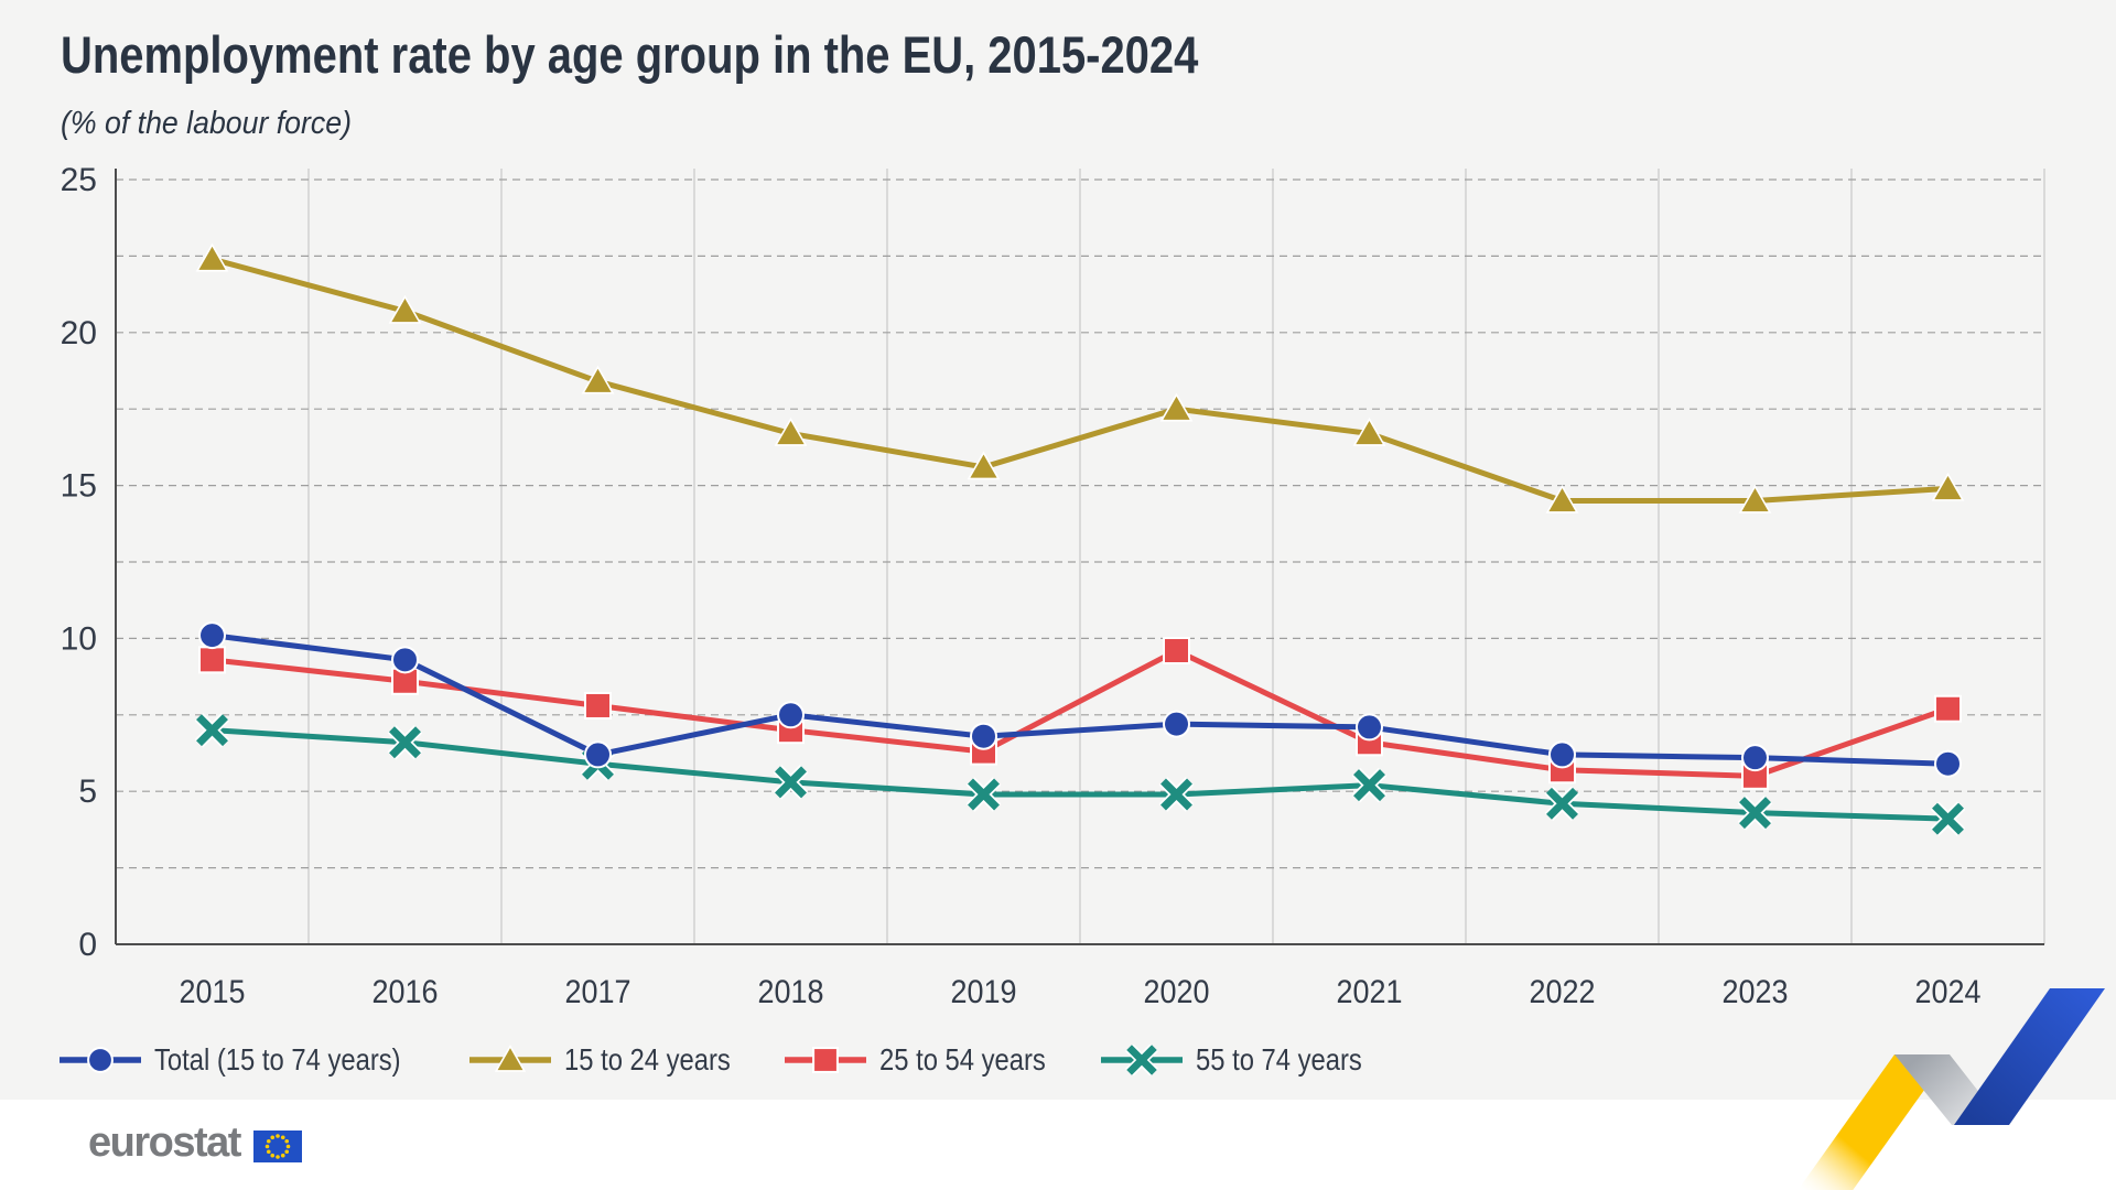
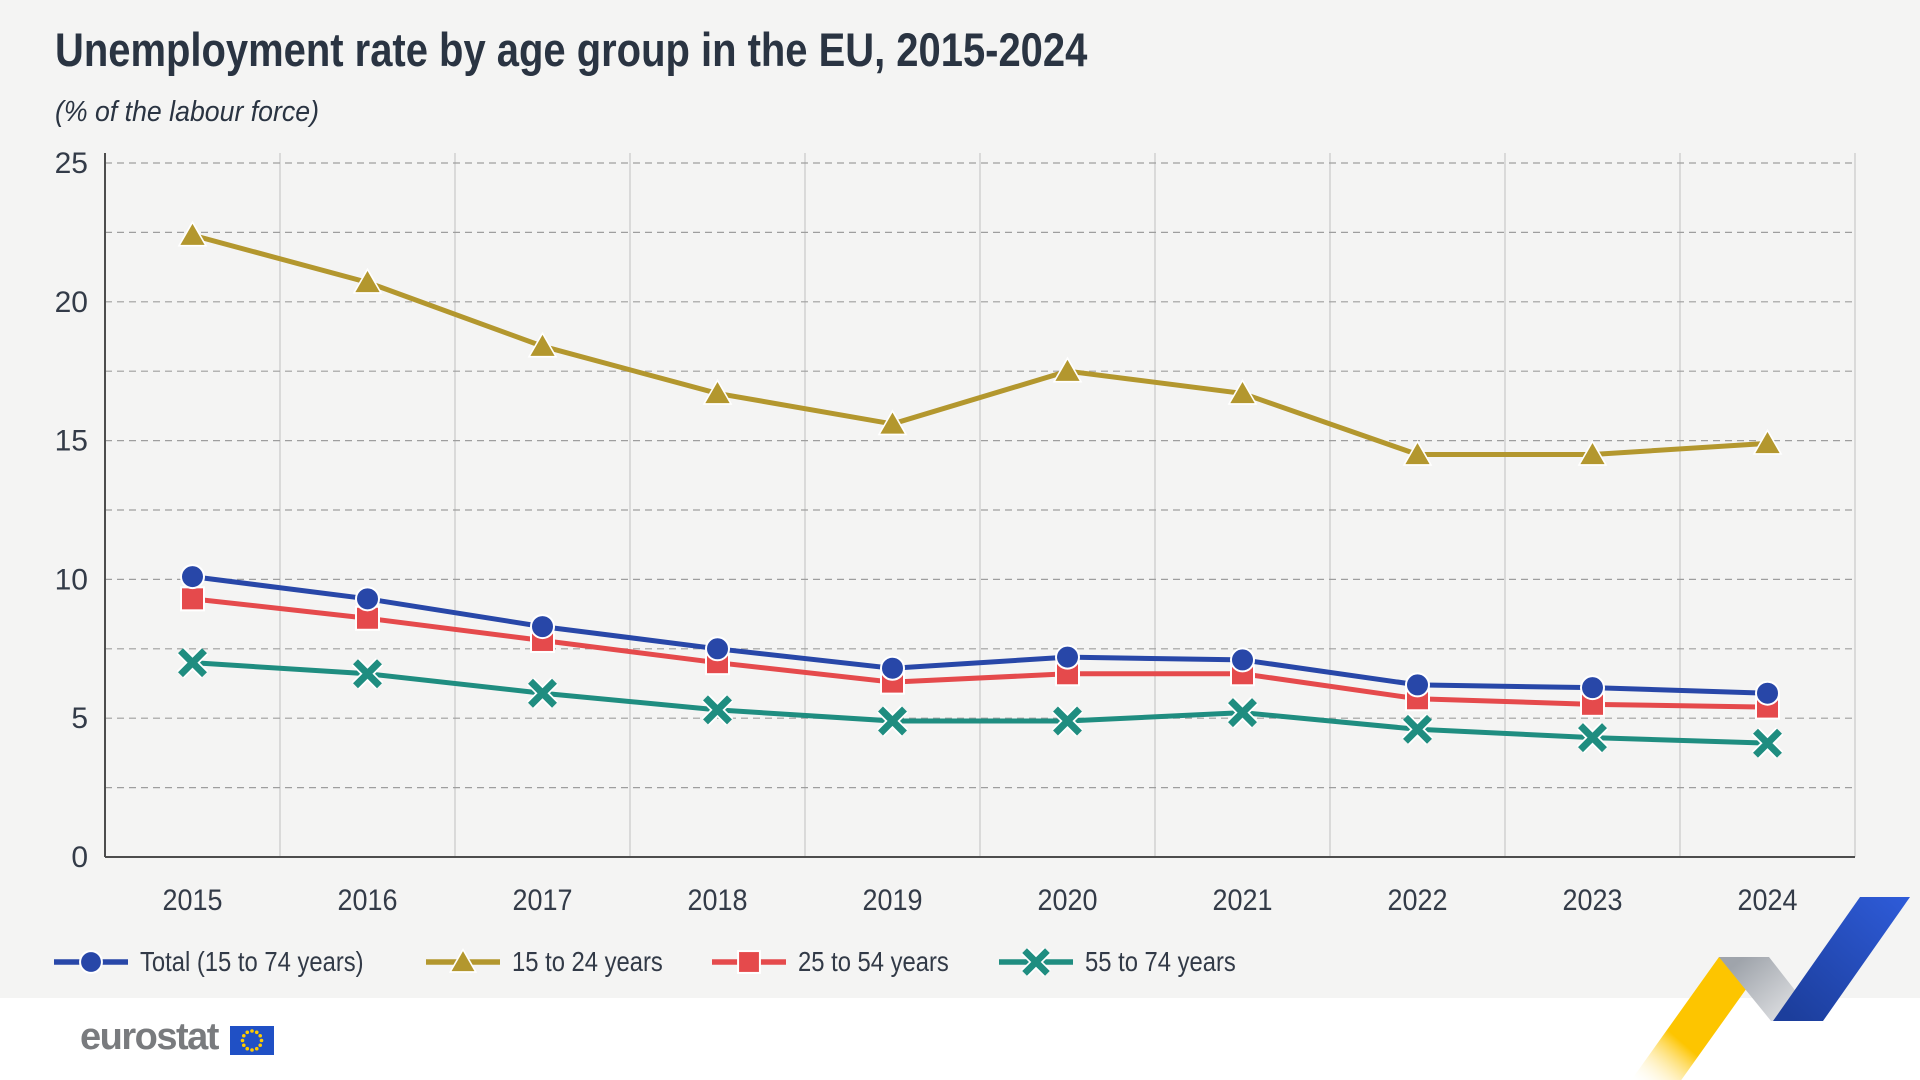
Total (15 to 74 years)/2017: 6.2 -> 8.3
25 to 54 years/2020: 9.6 -> 6.6
25 to 54 years/2024: 7.7 -> 5.4
